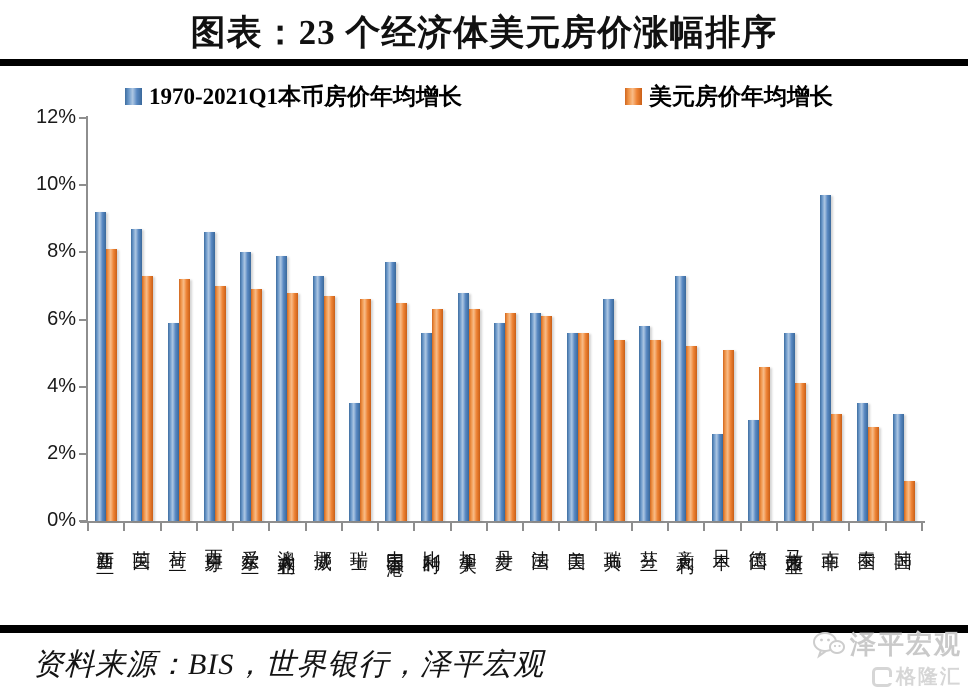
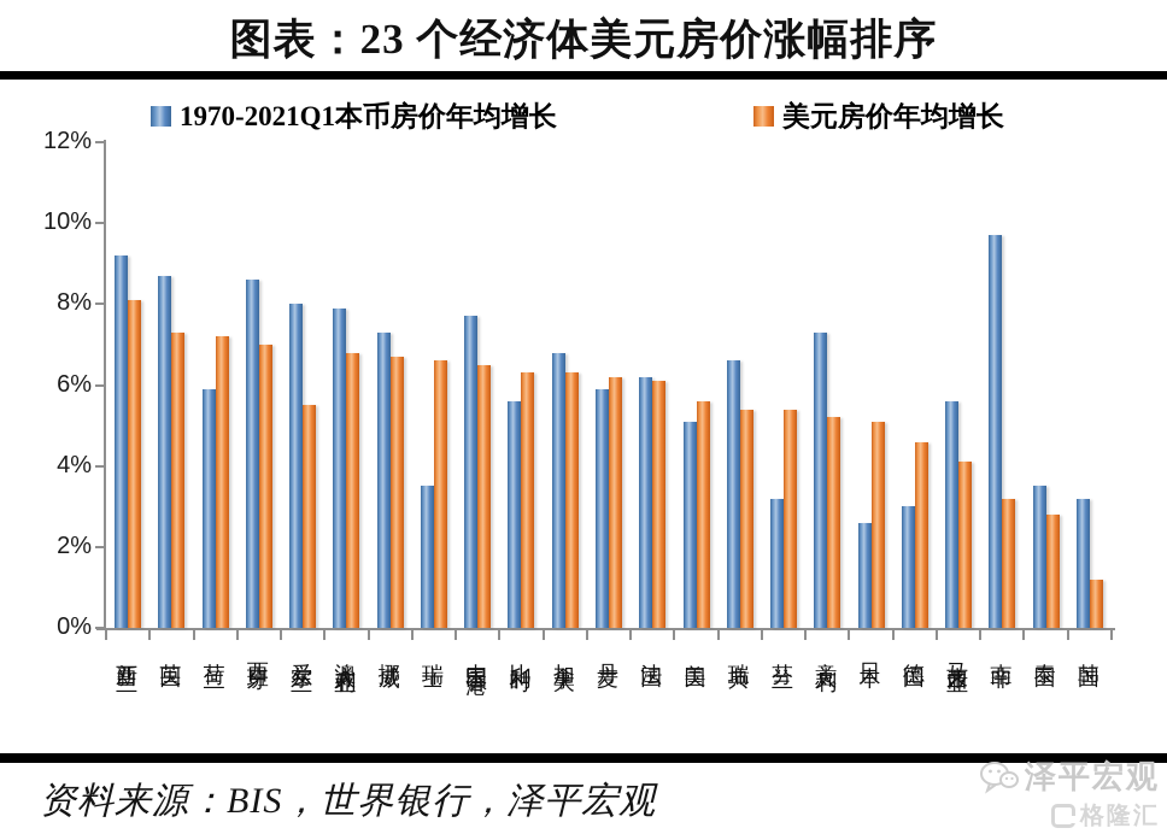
美元房价年均增长/爱尔兰: 6.9% -> 5.5%
1970-2021Q1本币房价年均增长/美国: 5.6% -> 5.1%
1970-2021Q1本币房价年均增长/芬兰: 5.8% -> 3.2%
